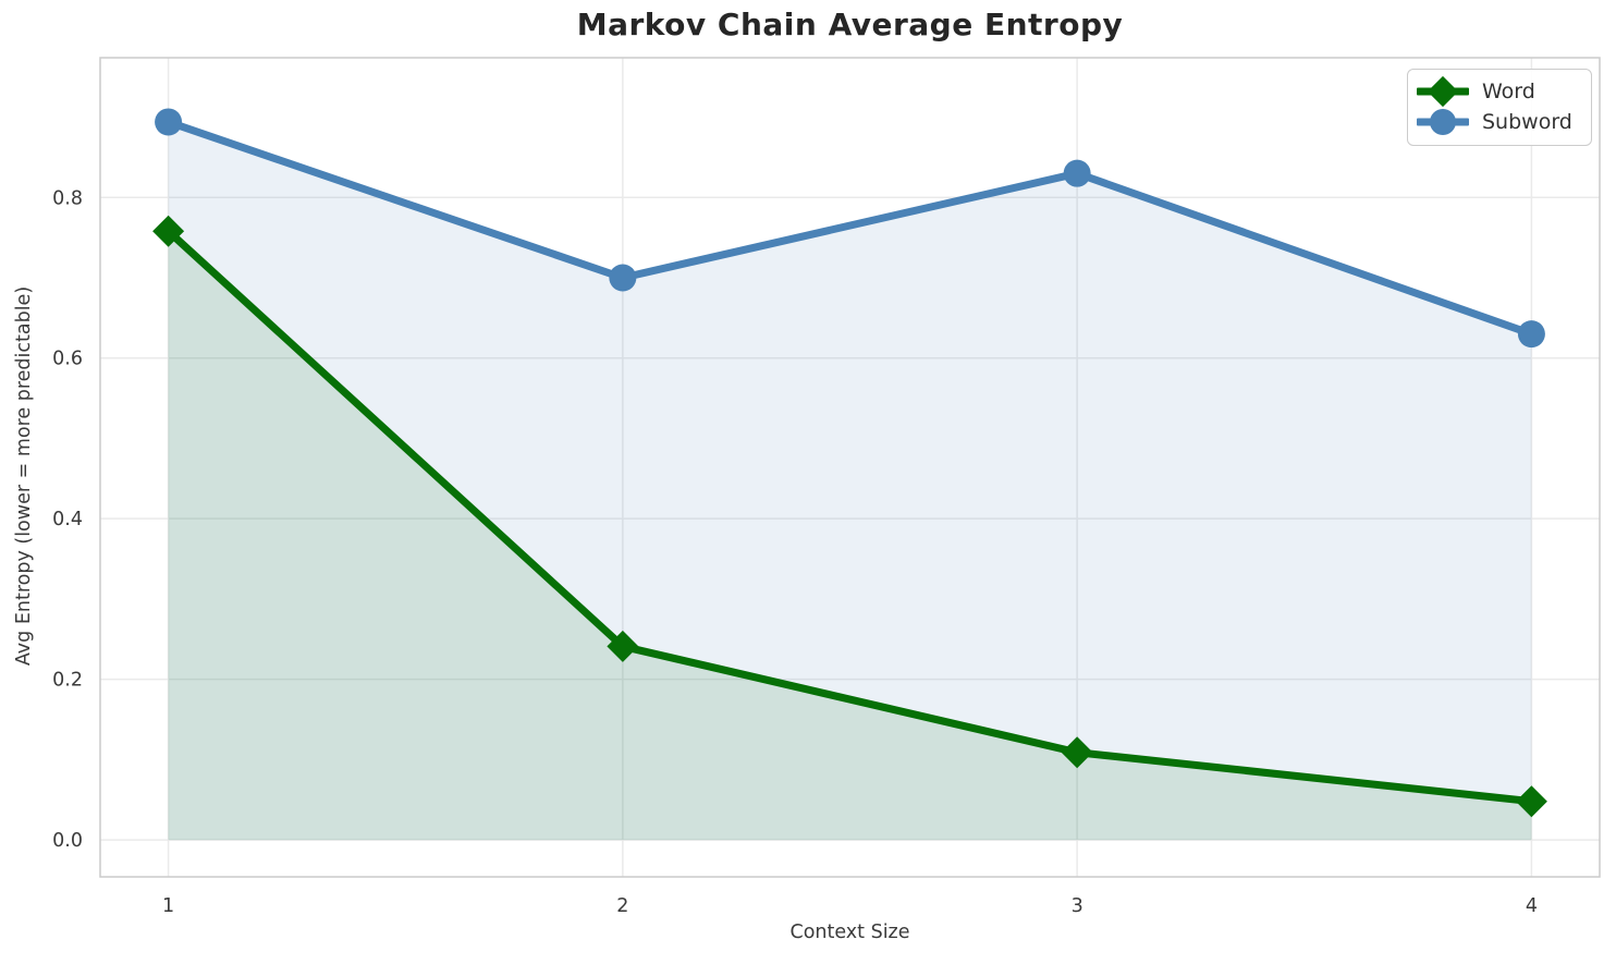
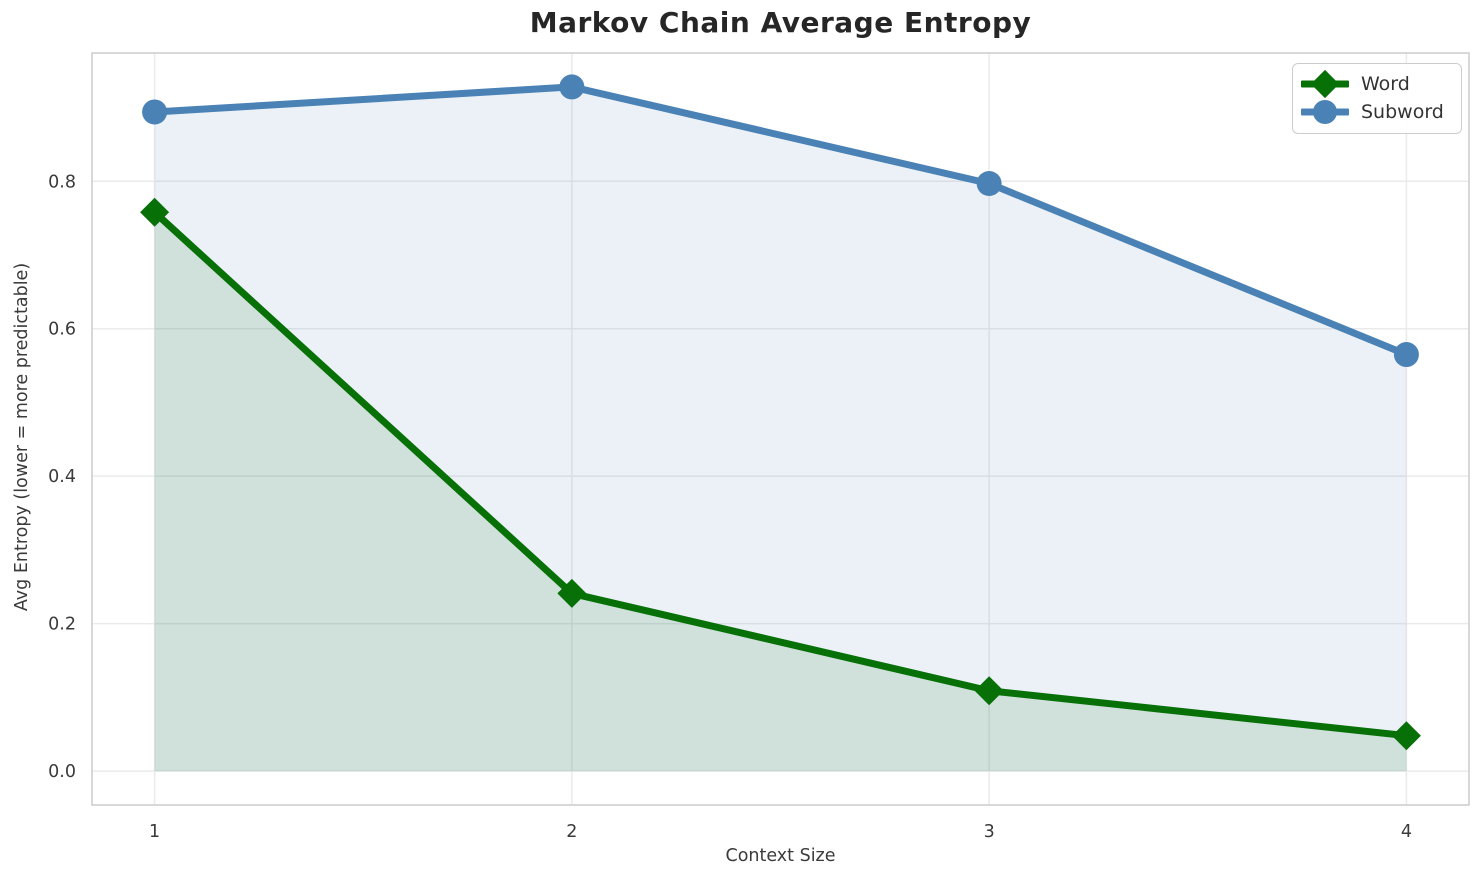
Subword/2: 0.70 -> 0.93
Subword/3: 0.83 -> 0.80
Subword/4: 0.63 -> 0.56
